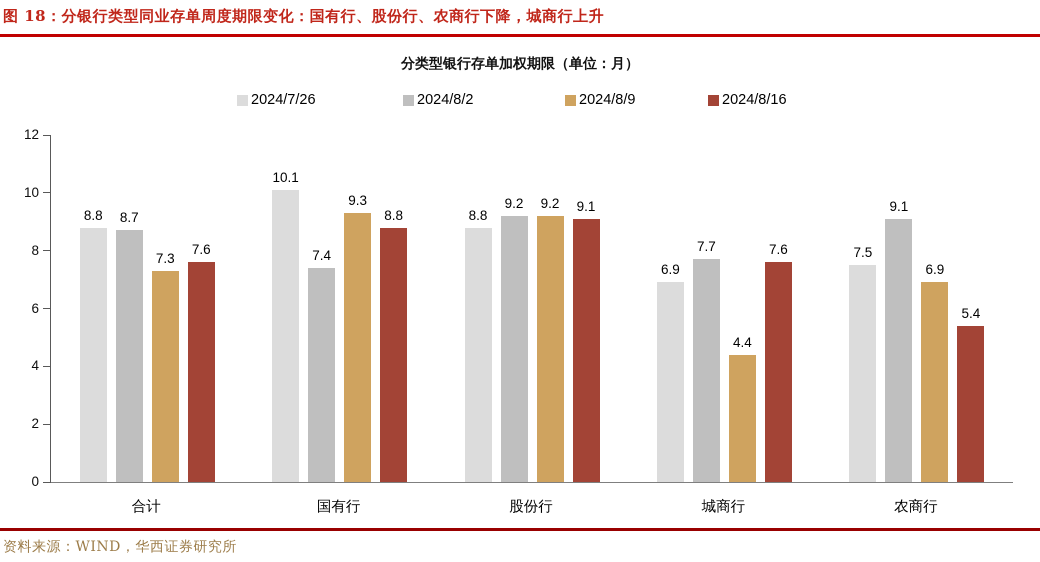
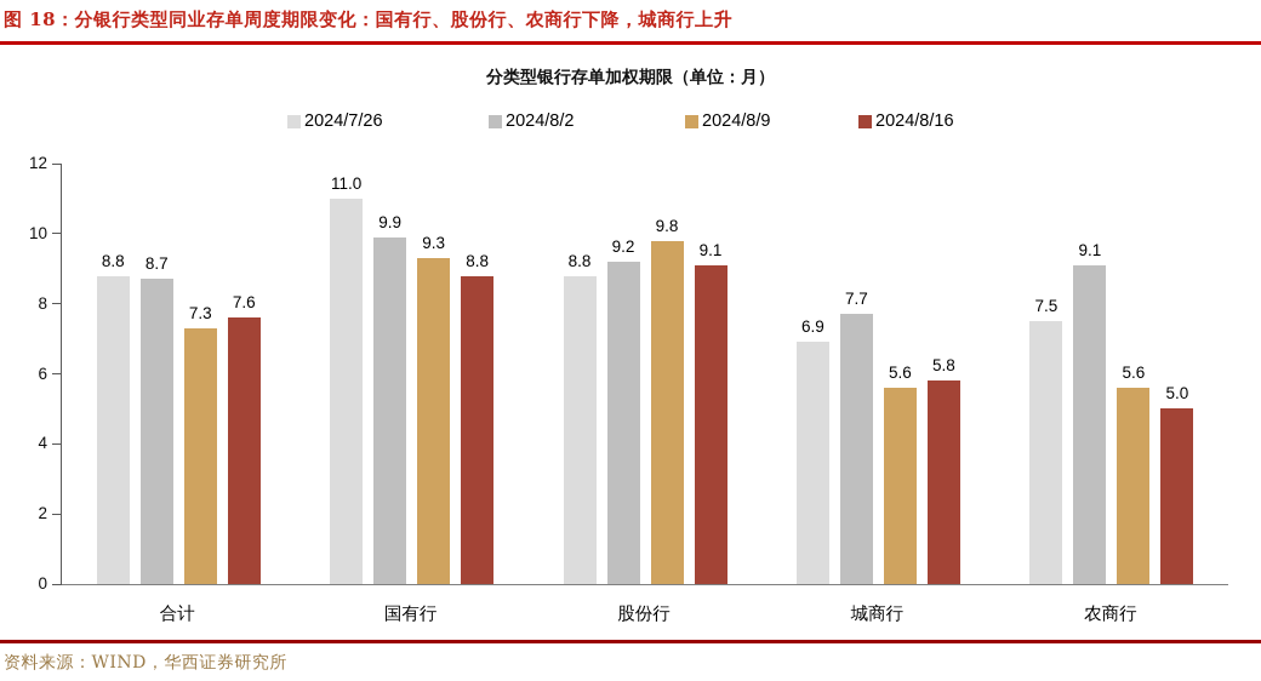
2024/7/26/国有行: 10.1 -> 11.0
2024/8/2/国有行: 7.4 -> 9.9
2024/8/9/股份行: 9.2 -> 9.8
2024/8/9/城商行: 4.4 -> 5.6
2024/8/16/城商行: 7.6 -> 5.8
2024/8/9/农商行: 6.9 -> 5.6
2024/8/16/农商行: 5.4 -> 5.0
